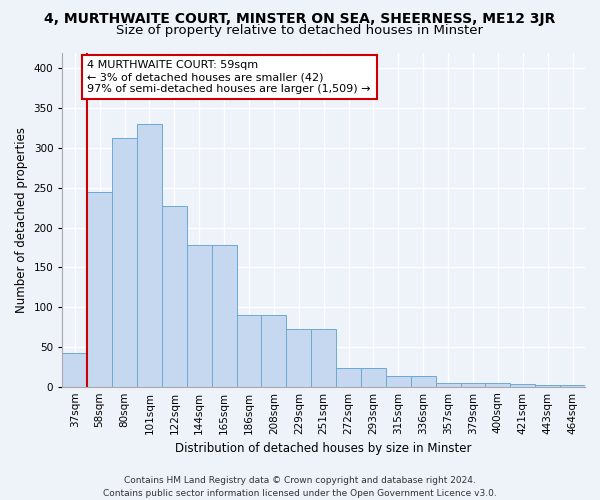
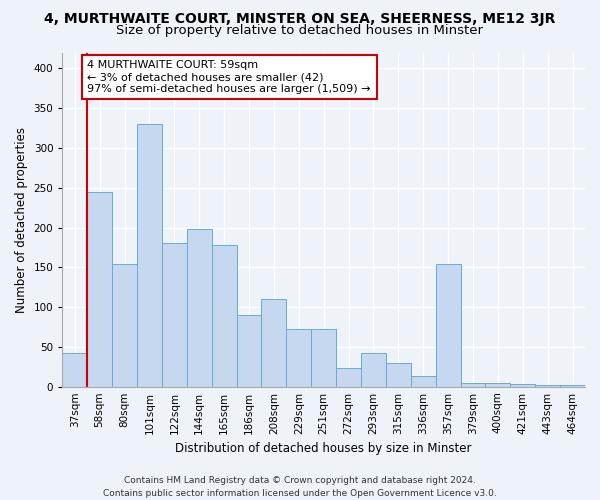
80sqm: 312 -> 154
122sqm: 227 -> 180
144sqm: 178 -> 198
208sqm: 90 -> 110
293sqm: 24 -> 42
315sqm: 13 -> 30
357sqm: 5 -> 154
